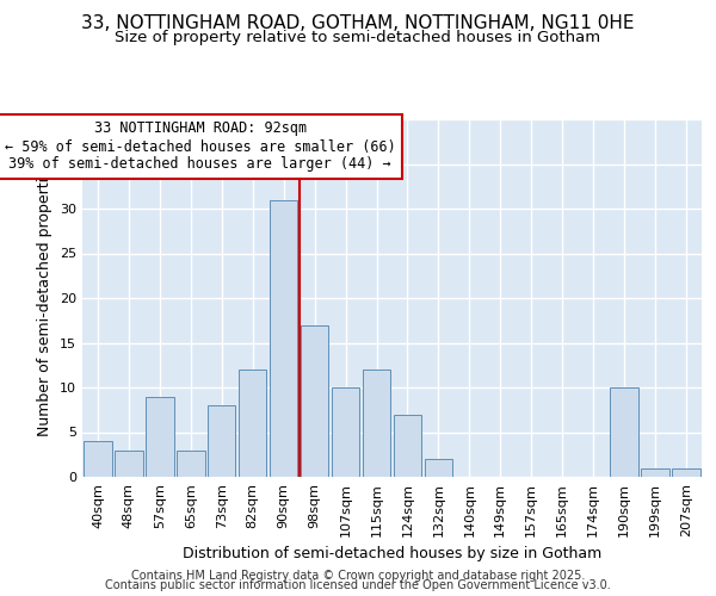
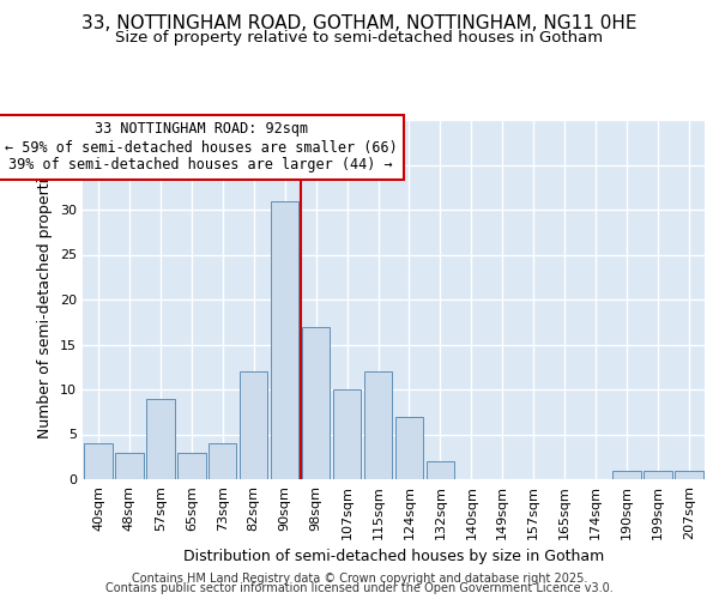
73sqm: 8 -> 4
190sqm: 10 -> 1
